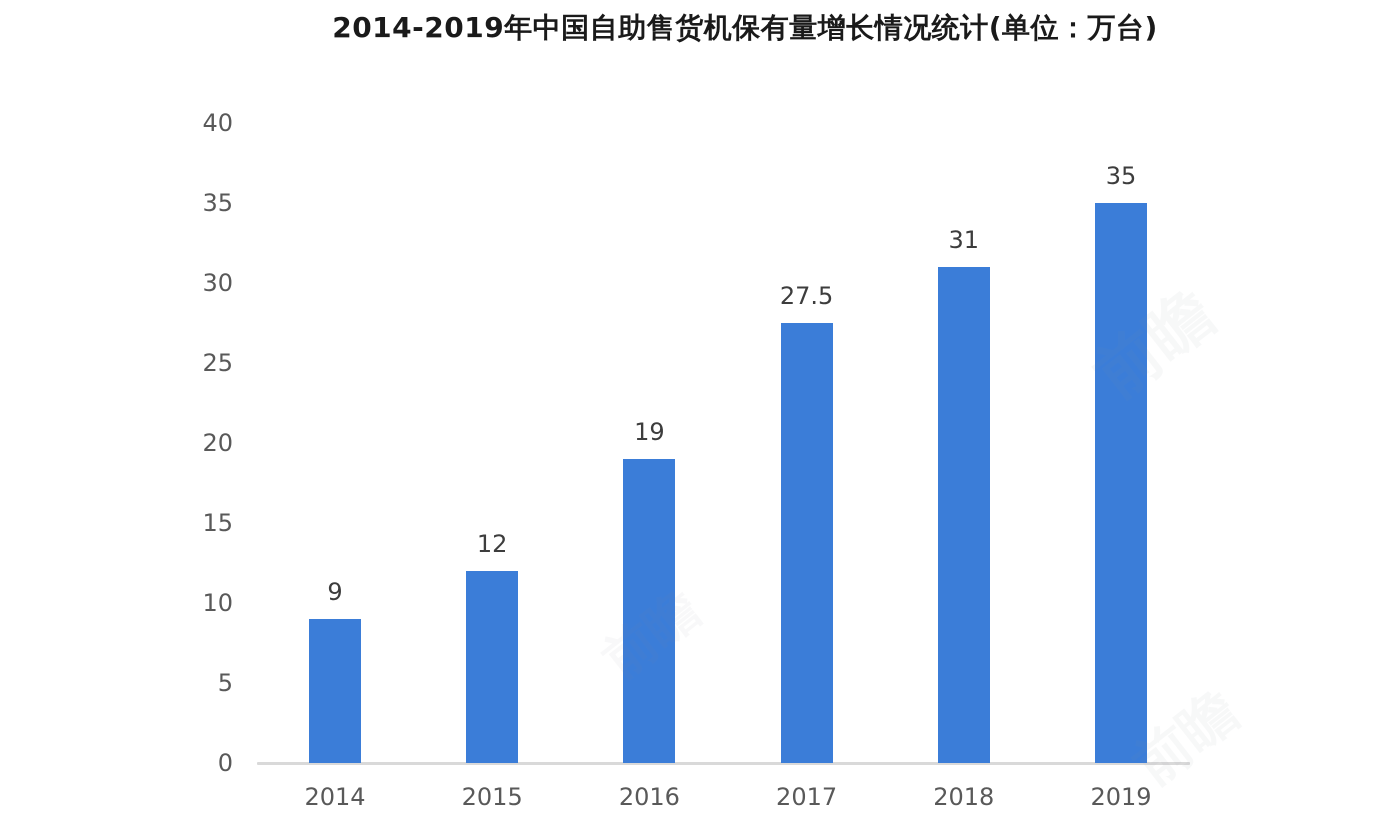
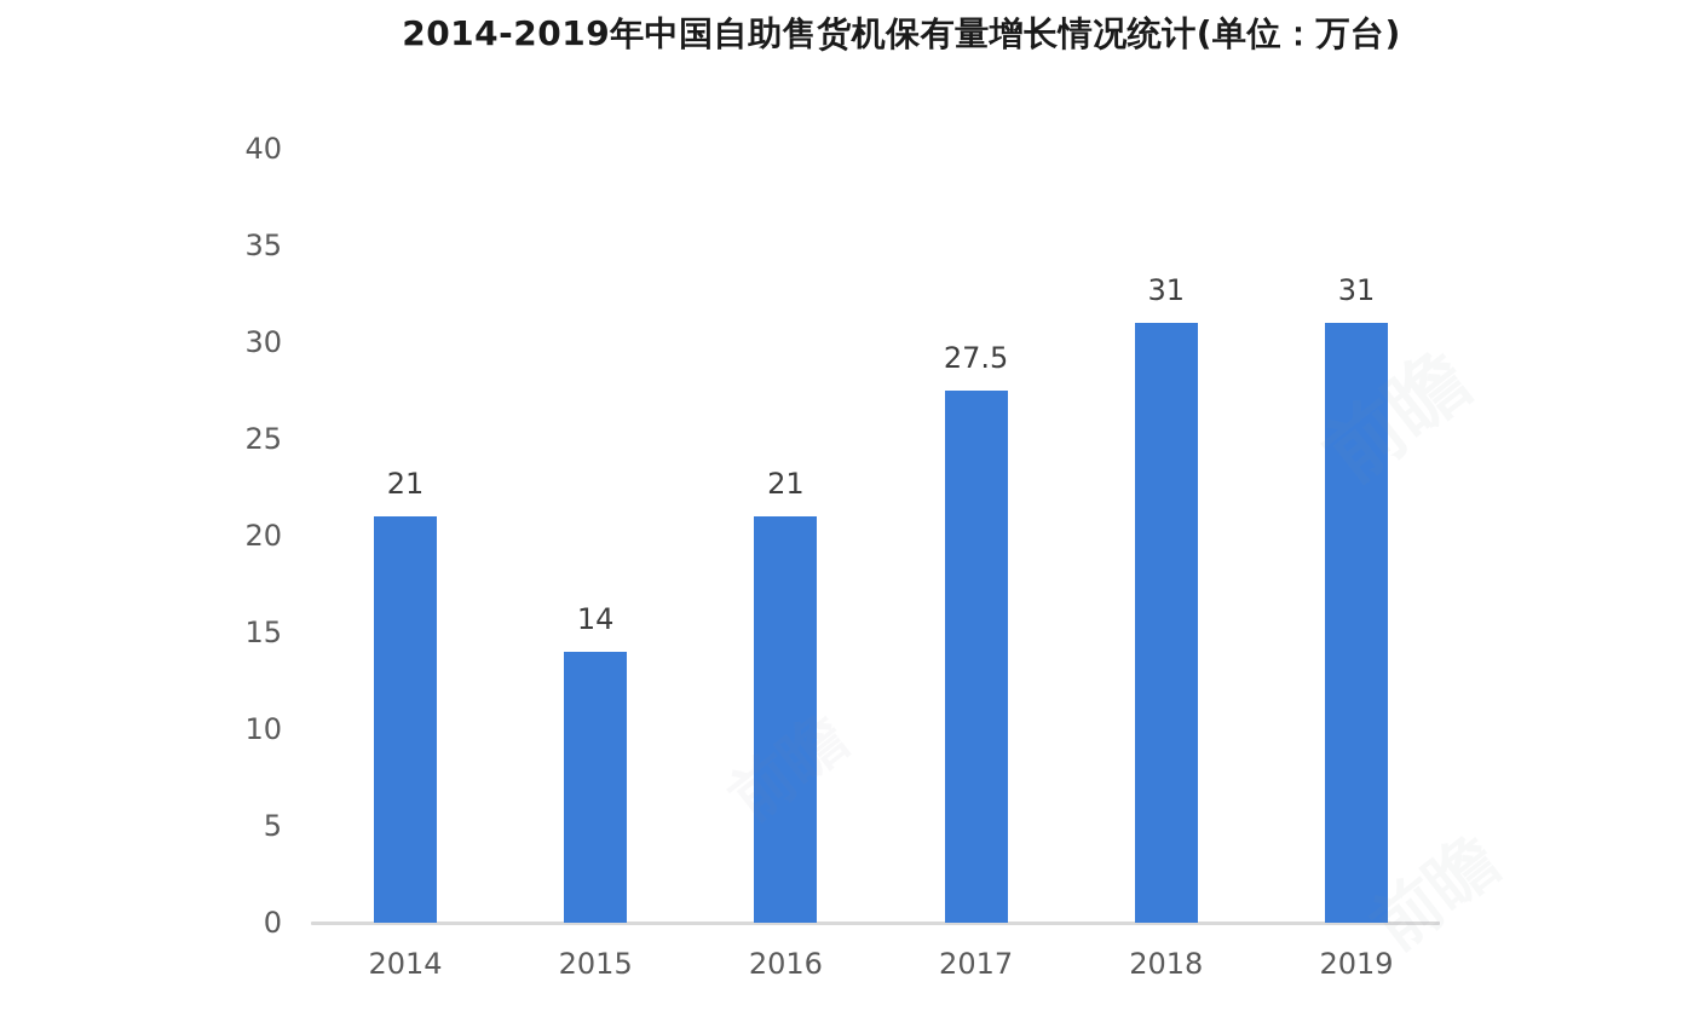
2014: 9 -> 21
2015: 12 -> 14
2016: 19 -> 21
2019: 35 -> 31
